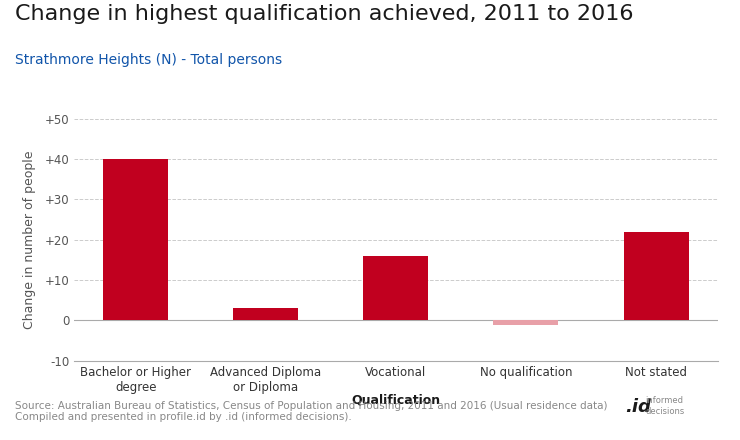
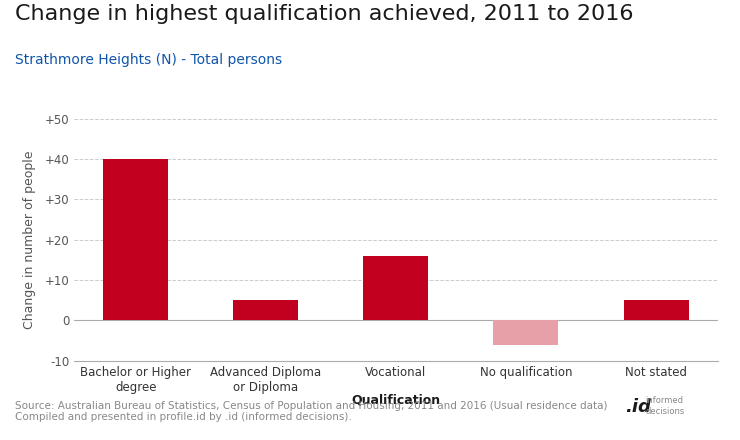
Advanced Diploma or Diploma: 3 -> 5
No qualification: -1 -> -6
Not stated: 22 -> 5
